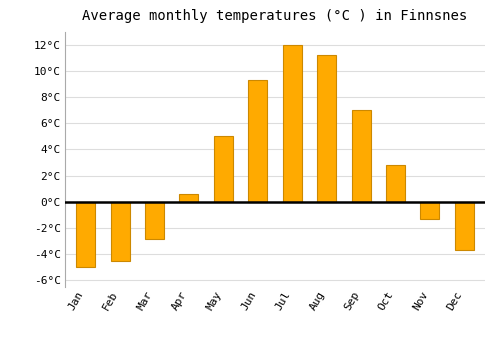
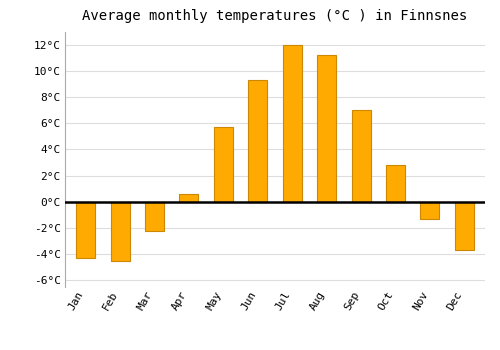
Jan: -5.0°C -> -4.3°C
Mar: -2.8°C -> -2.2°C
May: 5.0°C -> 5.7°C
